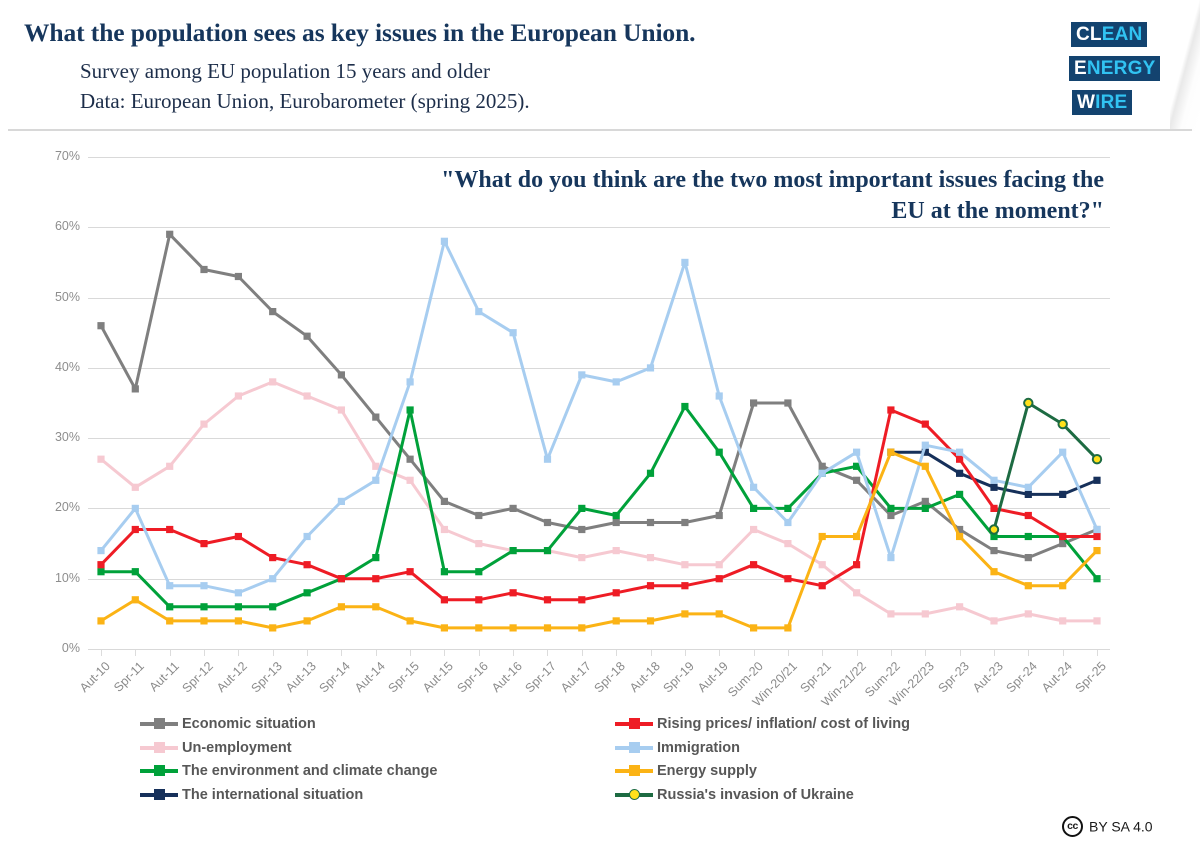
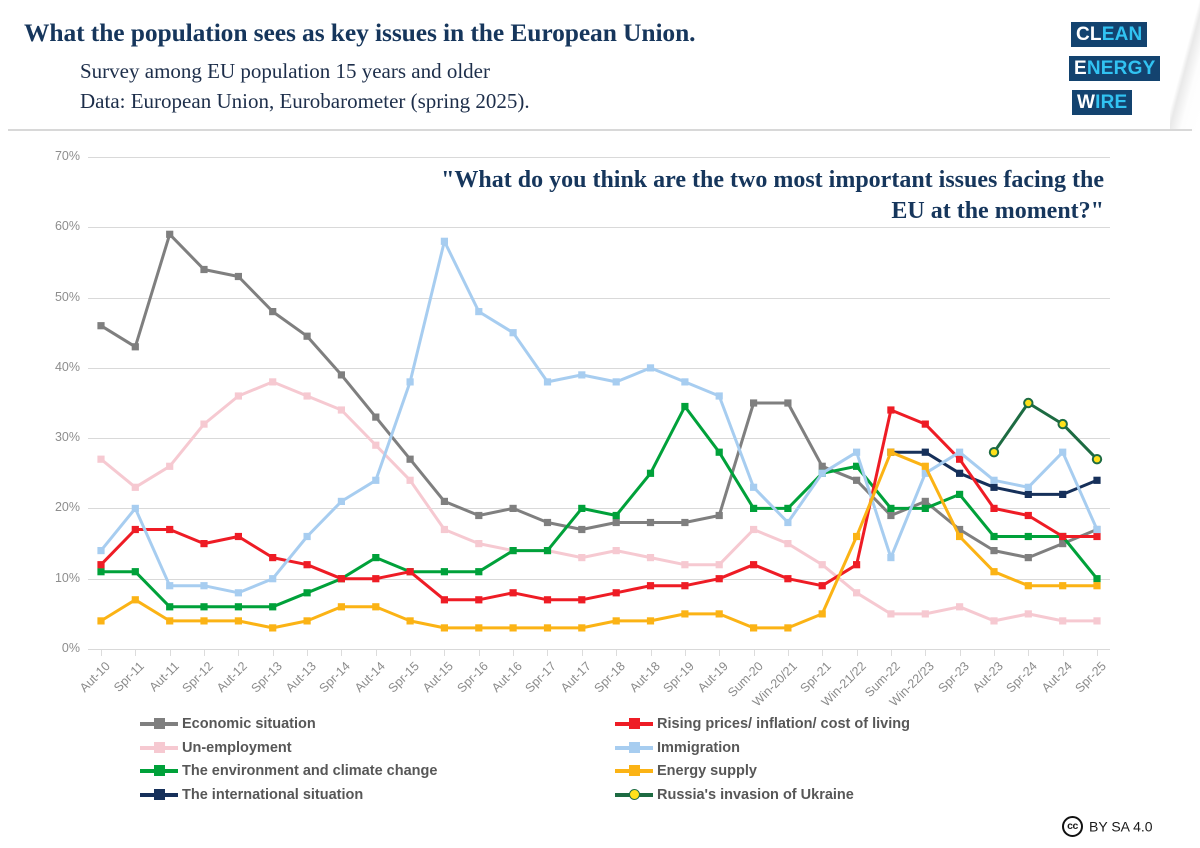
Economic situation/Spr-11: 37% -> 43%
Un-employment/Aut-14: 26% -> 29%
The environment and climate change/Spr-15: 34% -> 11%
Immigration/Spr-17: 27% -> 38%
Immigration/Spr-19: 55% -> 38%
Energy supply/Spr-21: 16% -> 5%
Immigration/Win-22/23: 29% -> 25%
Russia's invasion of Ukraine/Aut-23: 17% -> 28%
Energy supply/Spr-25: 14% -> 9%
